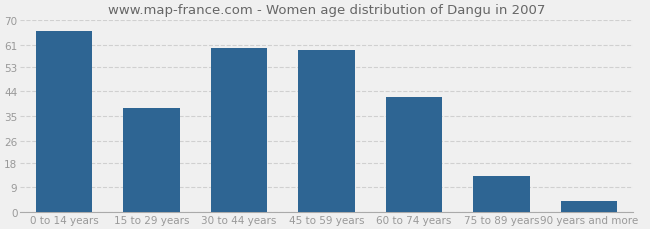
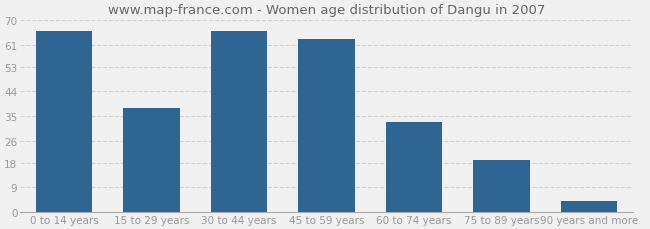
30 to 44 years: 60 -> 66
45 to 59 years: 59 -> 63
60 to 74 years: 42 -> 33
75 to 89 years: 13 -> 19
